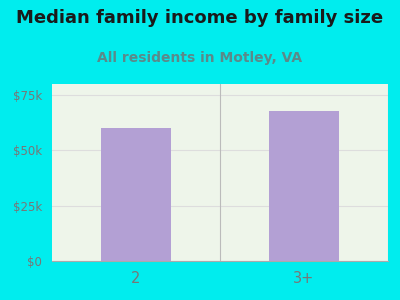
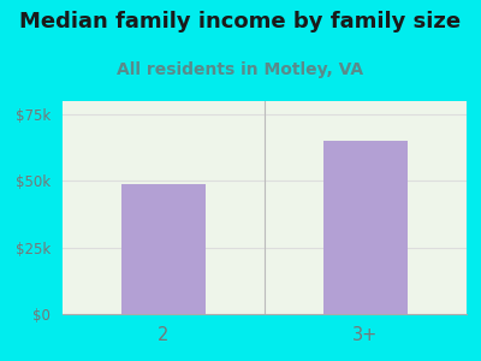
2: $60k -> $49k
3+: $68k -> $65k
